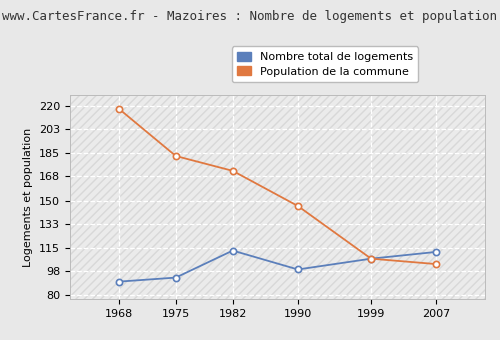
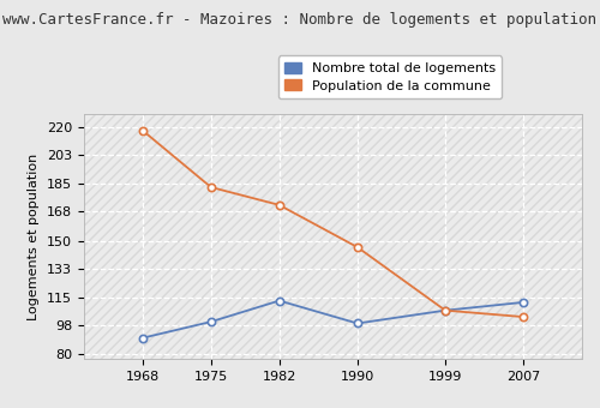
Nombre total de logements/1975: 93 -> 100
